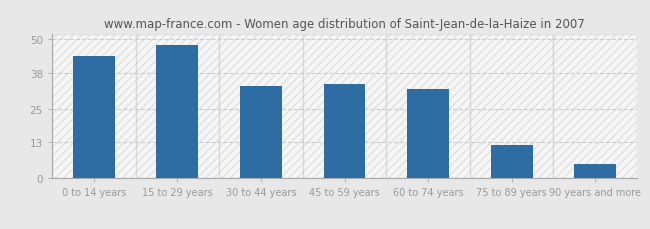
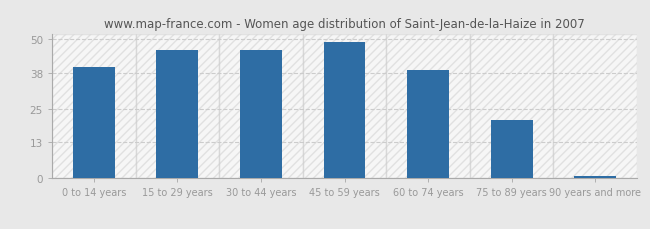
0 to 14 years: 44 -> 40
15 to 29 years: 48 -> 46
30 to 44 years: 33 -> 46
45 to 59 years: 34 -> 49
60 to 74 years: 32 -> 39
75 to 89 years: 12 -> 21
90 years and more: 5 -> 1
